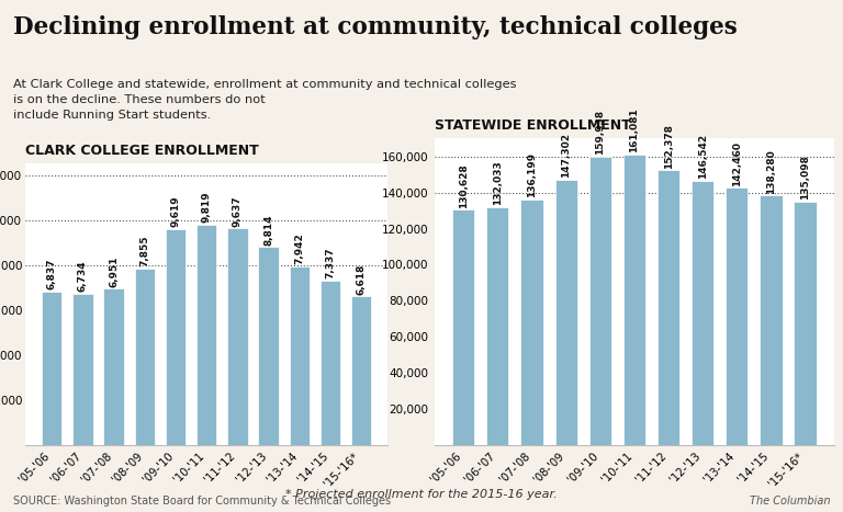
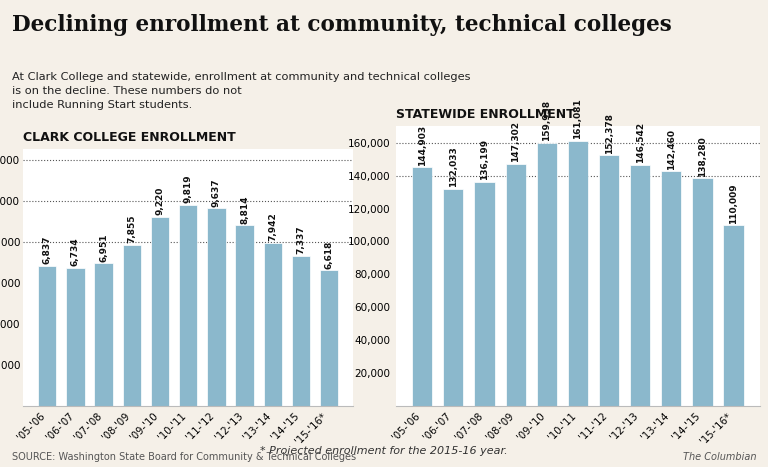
STATEWIDE ENROLLMENT/'05-'06: 130,628 -> 144,903
STATEWIDE ENROLLMENT/'15-'16*: 135,098 -> 110,009
CLARK COLLEGE ENROLLMENT/'09-'10: 9,619 -> 9,220
